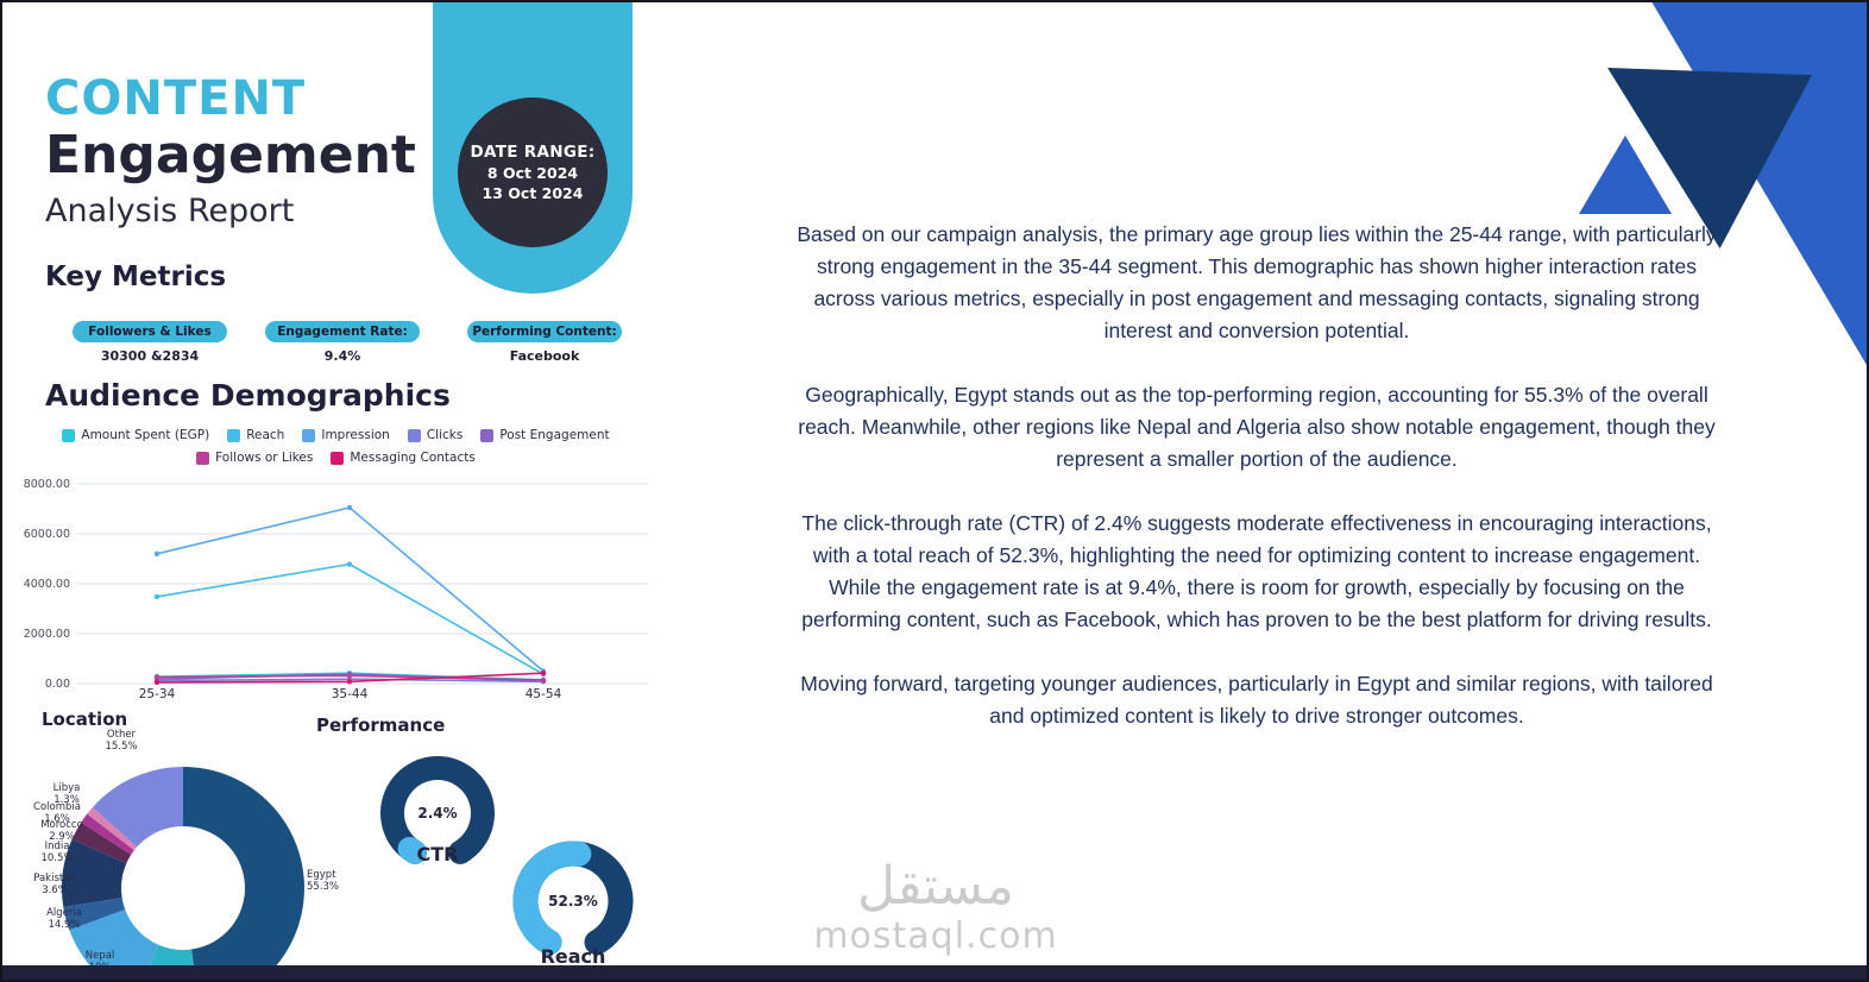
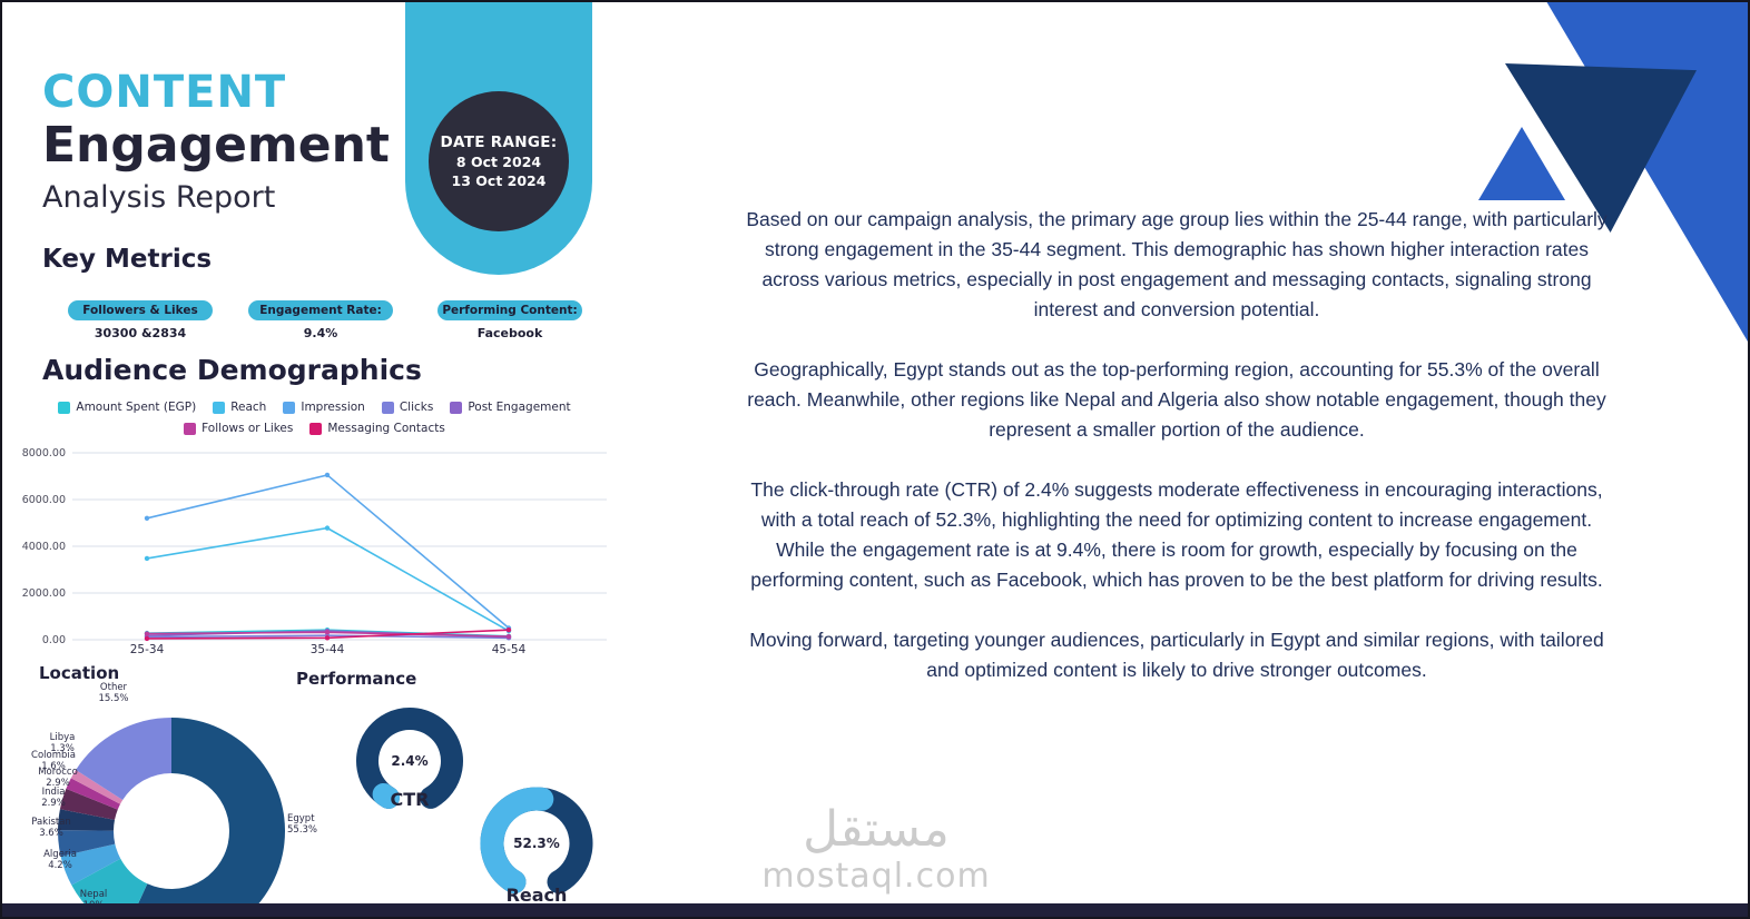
Location/Algeria: 14.9% -> 4.2%
Location/India: 10.5% -> 2.9%
